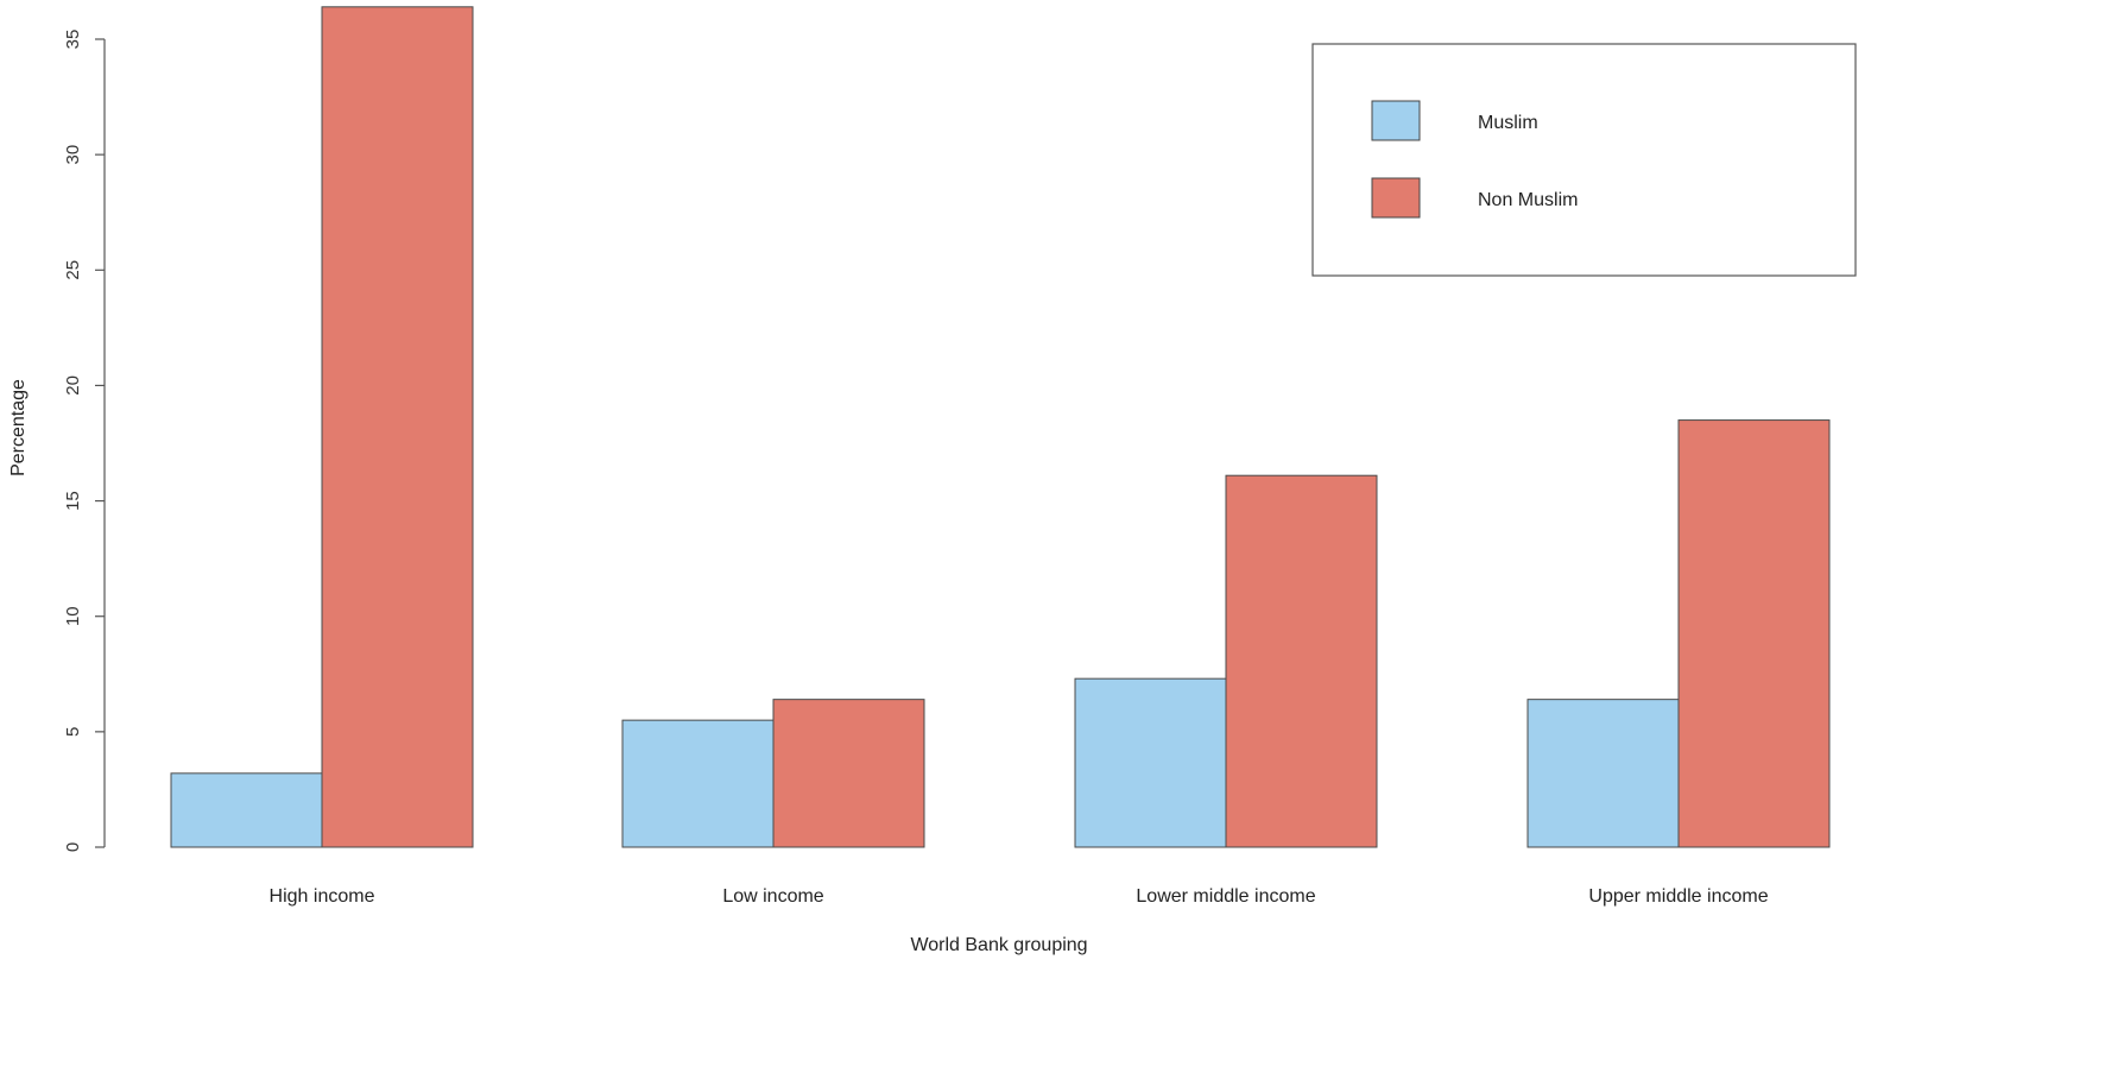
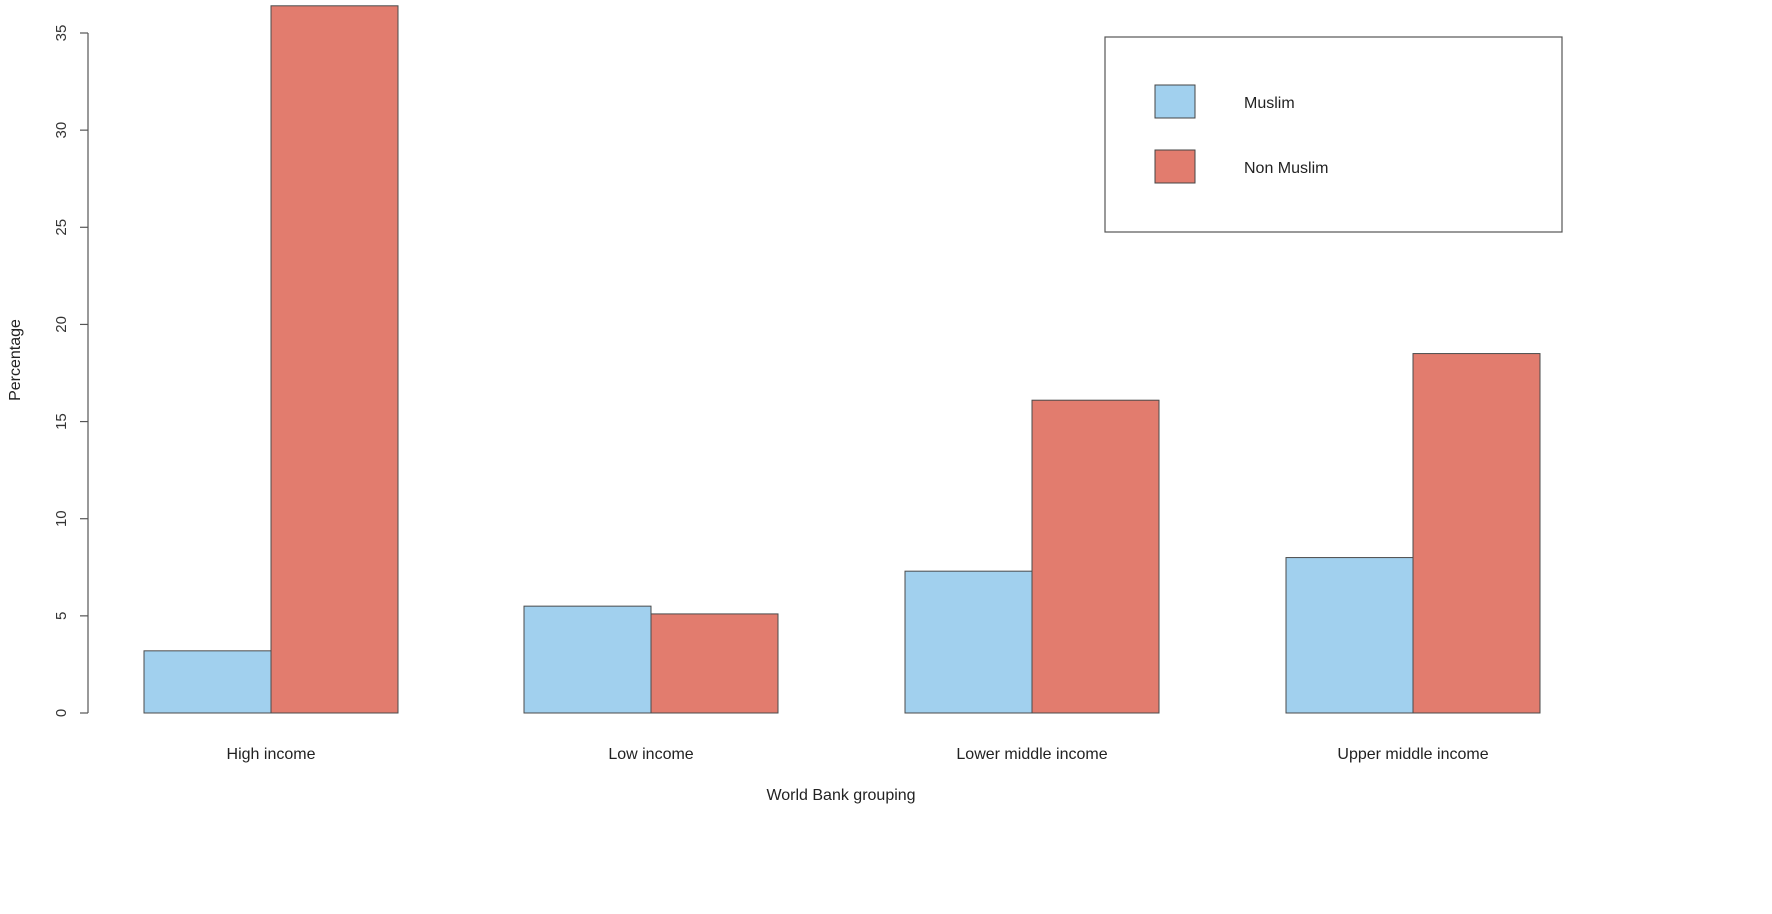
Non Muslim/Low income: 6.4 -> 5.1
Muslim/Upper middle income: 6.4 -> 8.0
